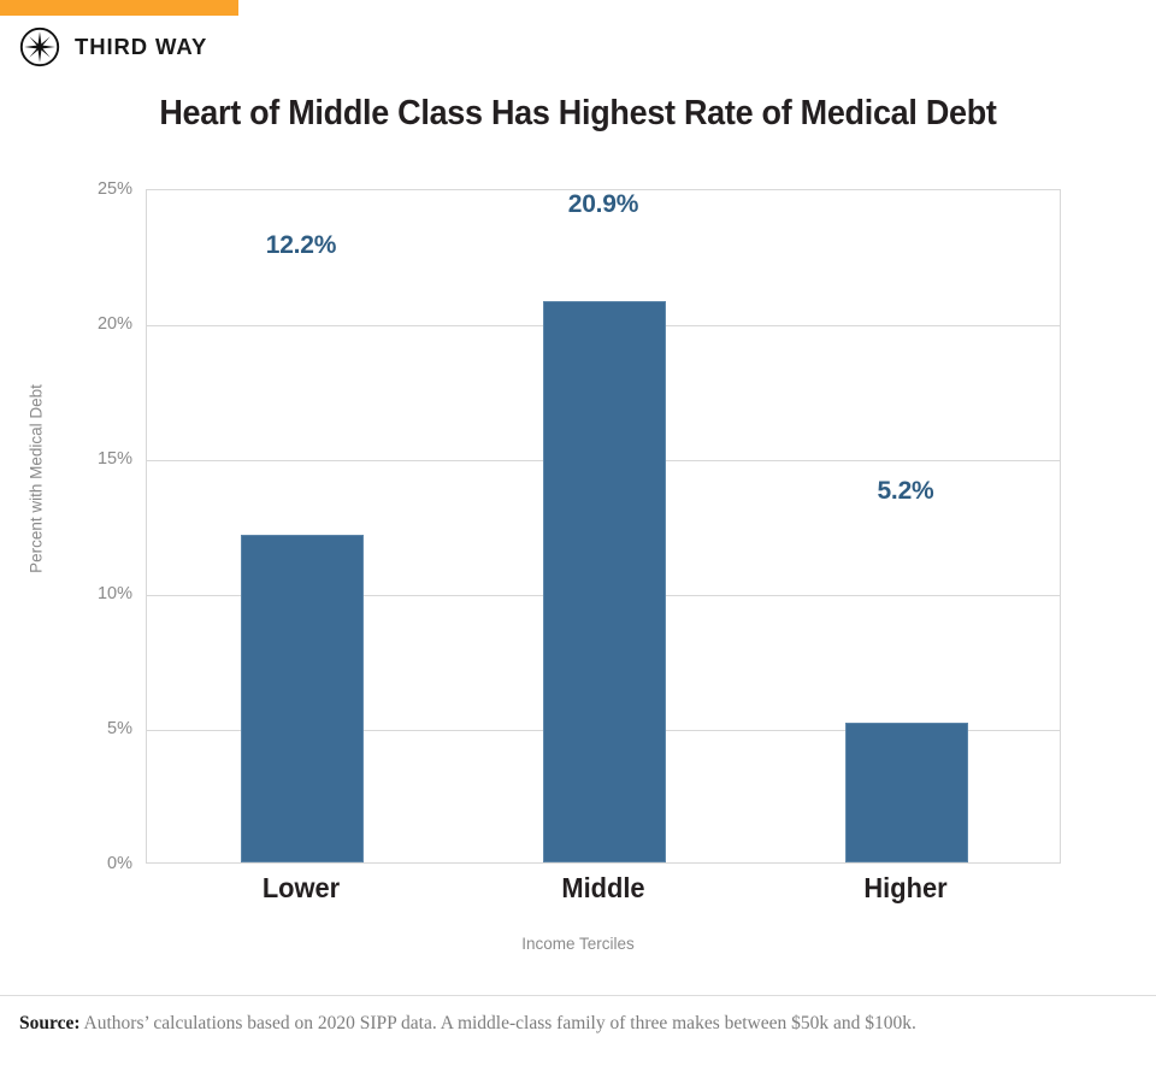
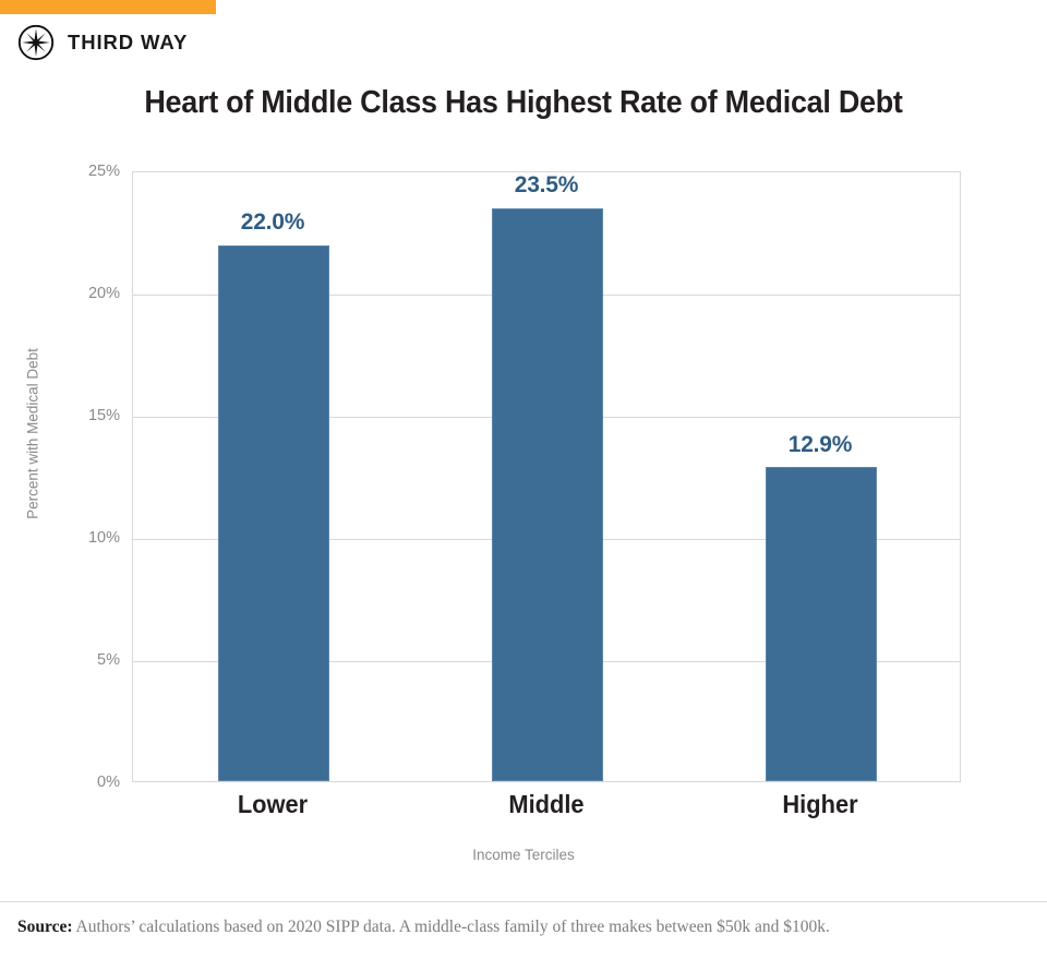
Lower: 12.2% -> 22.0%
Middle: 20.9% -> 23.5%
Higher: 5.2% -> 12.9%
